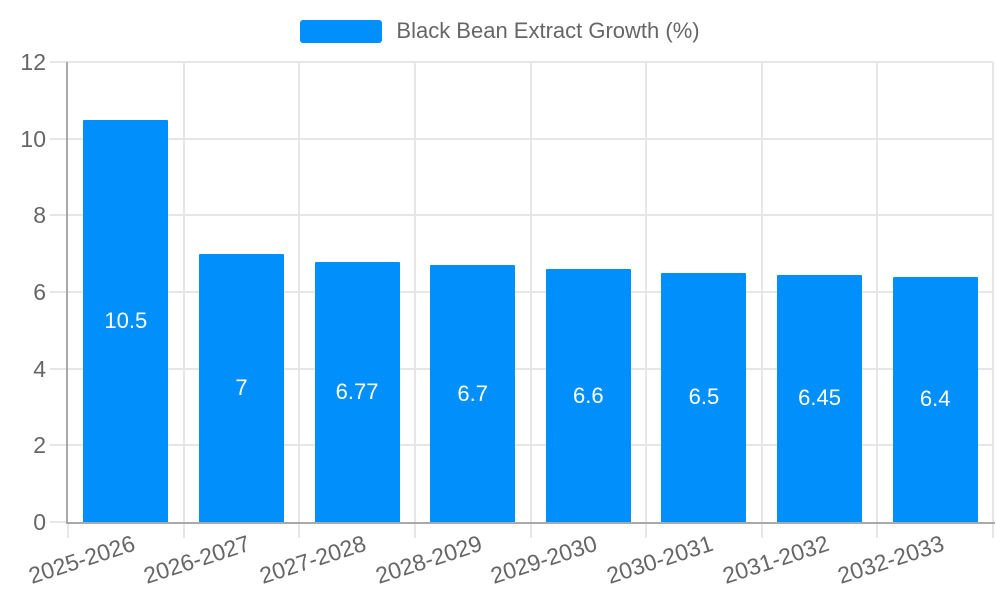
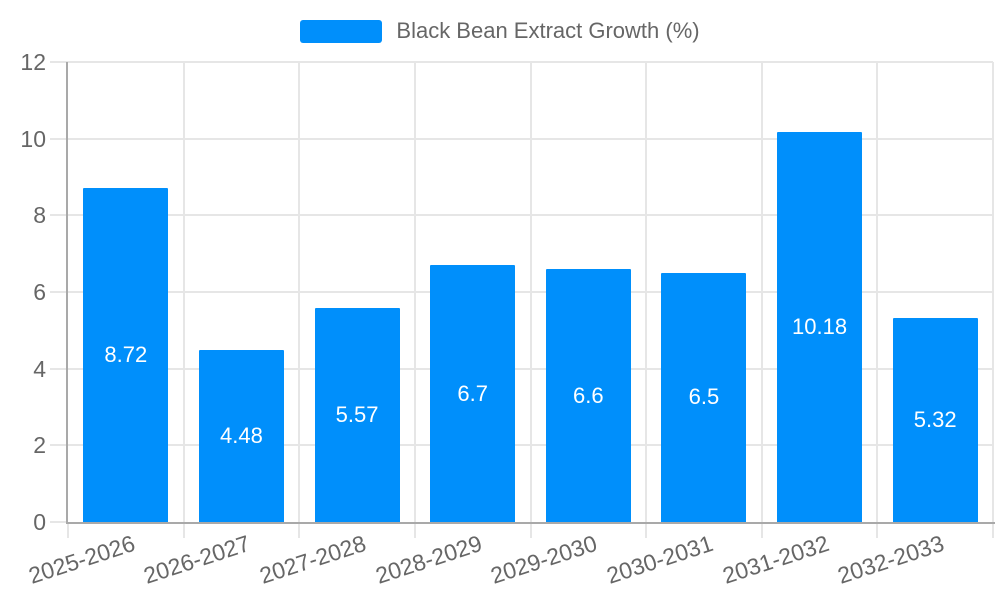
2025-2026: 10.5 -> 8.72
2026-2027: 7 -> 4.48
2027-2028: 6.77 -> 5.57
2031-2032: 6.45 -> 10.18
2032-2033: 6.4 -> 5.32
